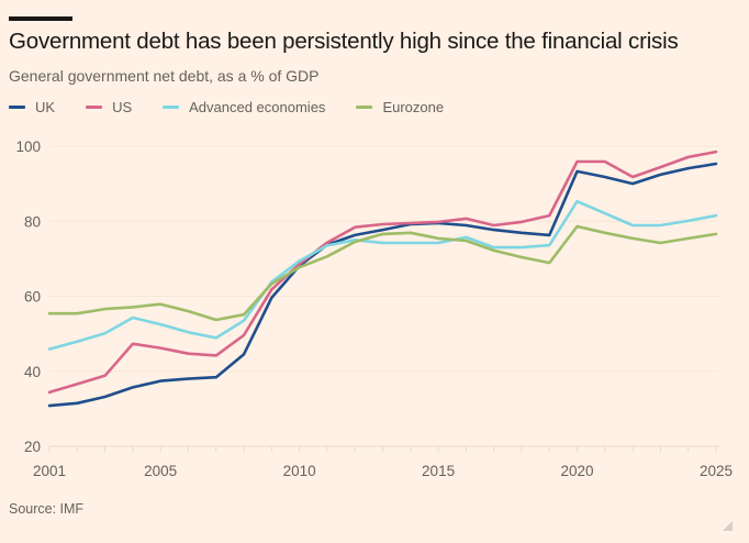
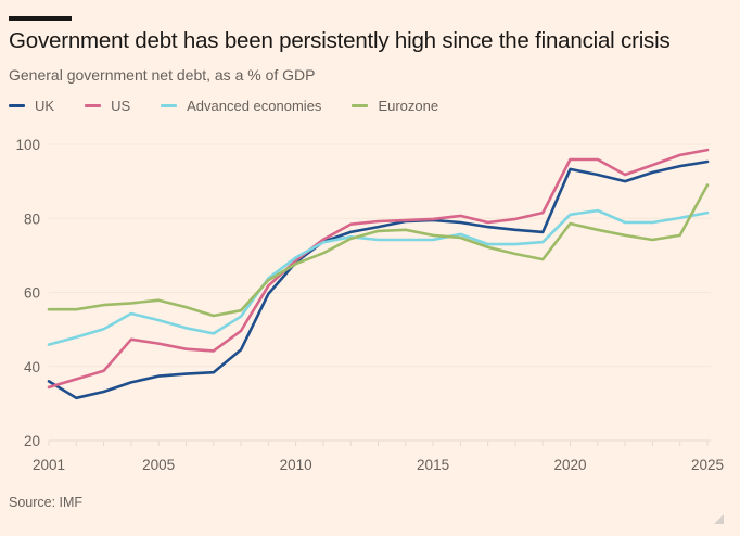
UK/2001: 31 -> 36
Advanced economies/2020: 85 -> 81
Eurozone/2025: 77 -> 89
